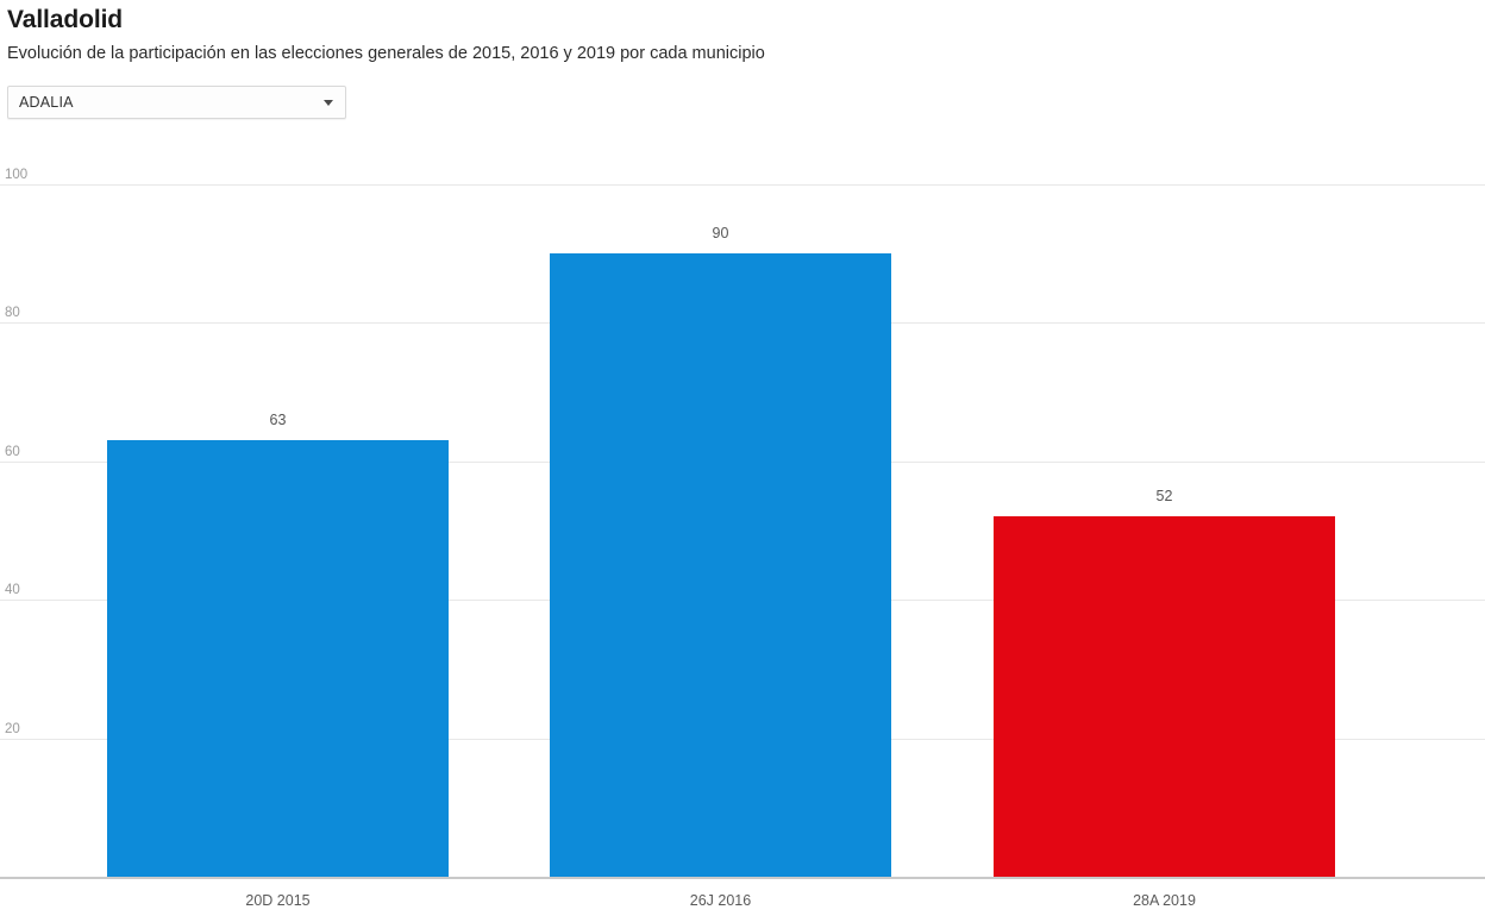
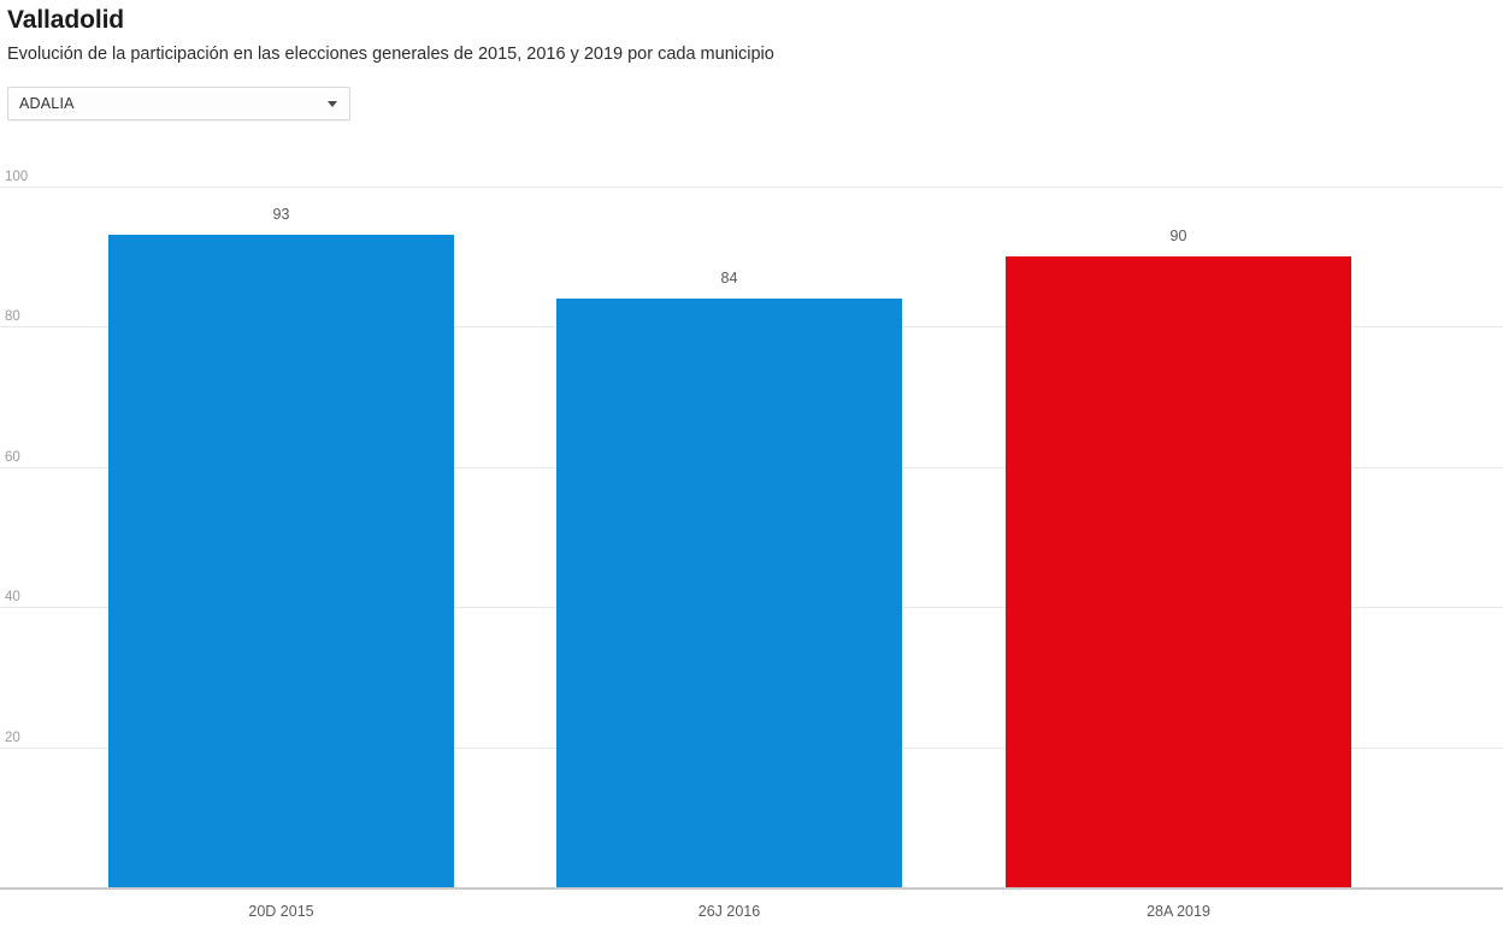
20D 2015: 63 -> 93
26J 2016: 90 -> 84
28A 2019: 52 -> 90
